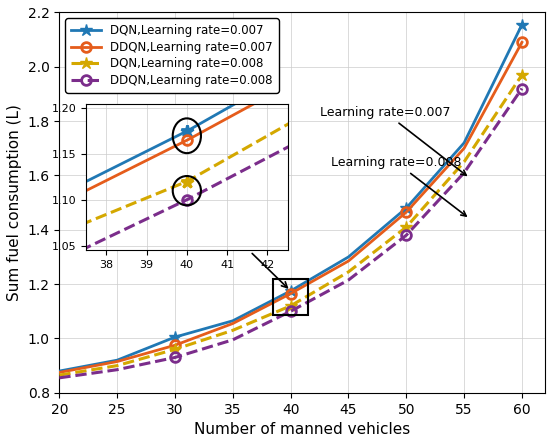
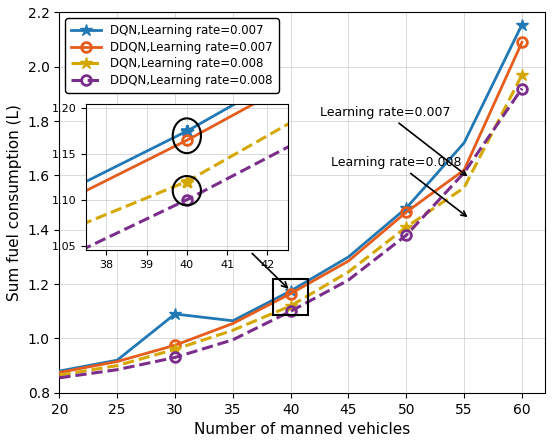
DQN,Learning rate=0.007/30: 1.005 -> 1.090
DDQN,Learning rate=0.007/55: 1.700 -> 1.620
DQN,Learning rate=0.008/55: 1.650 -> 1.555
